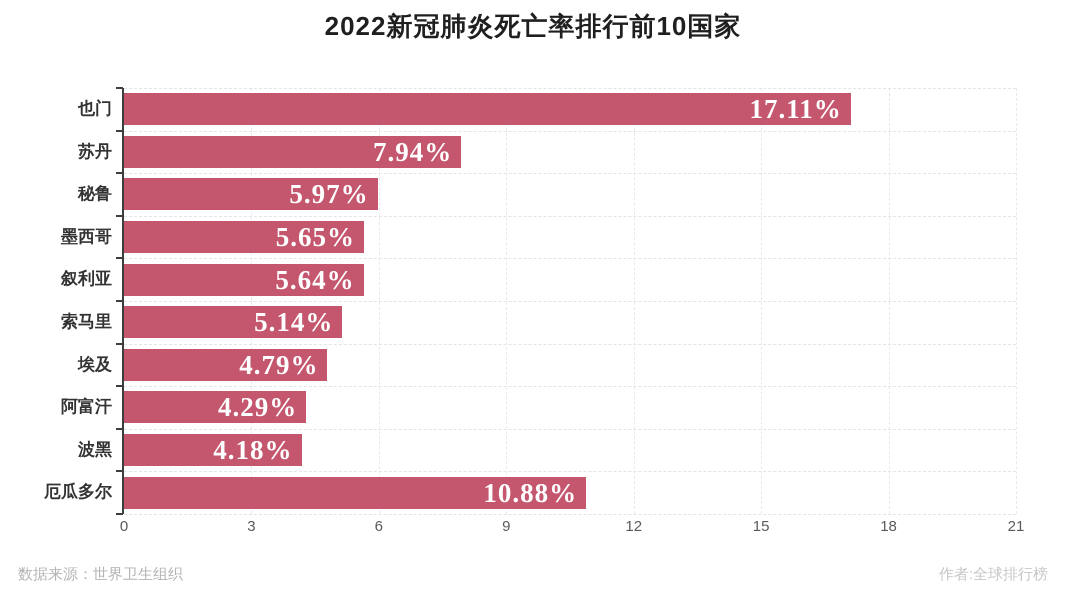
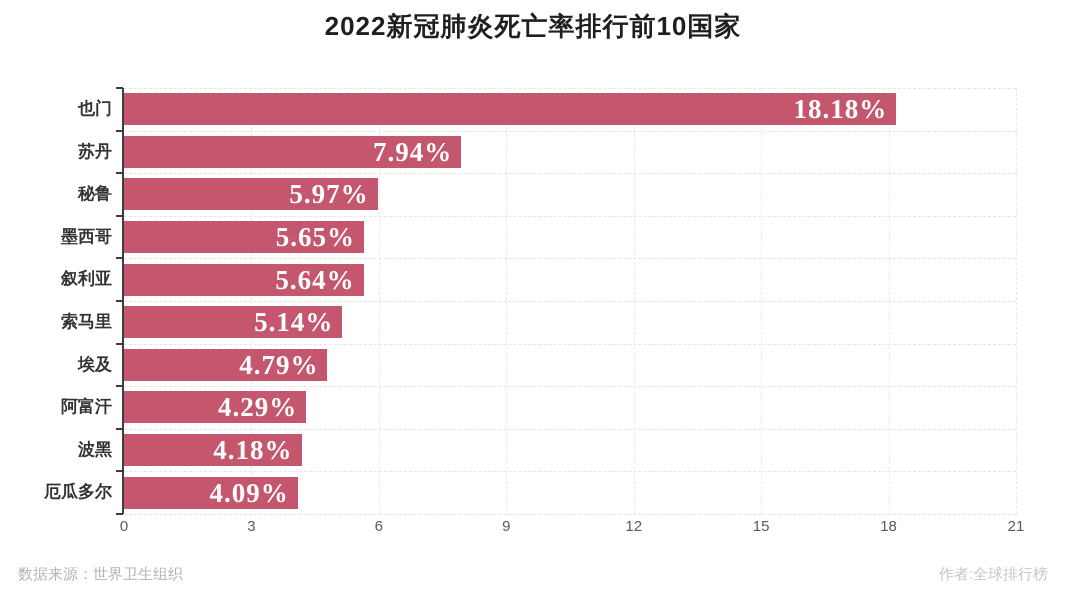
也门: 17.11% -> 18.18%
厄瓜多尔: 10.88% -> 4.09%
